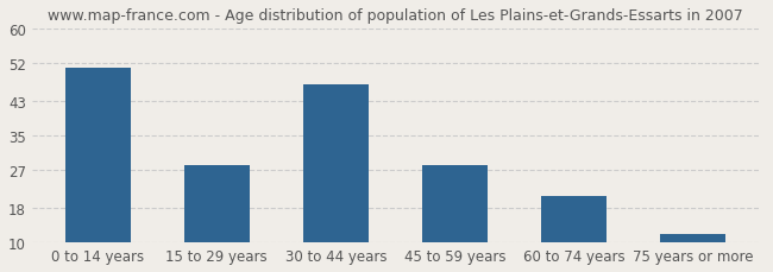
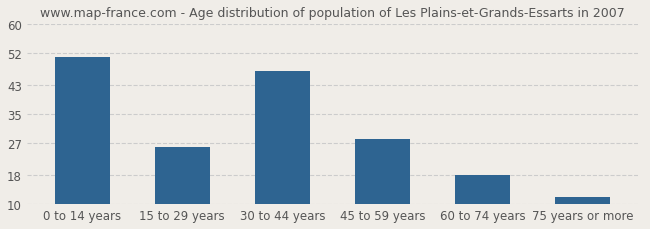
15 to 29 years: 28 -> 26
60 to 74 years: 21 -> 18
